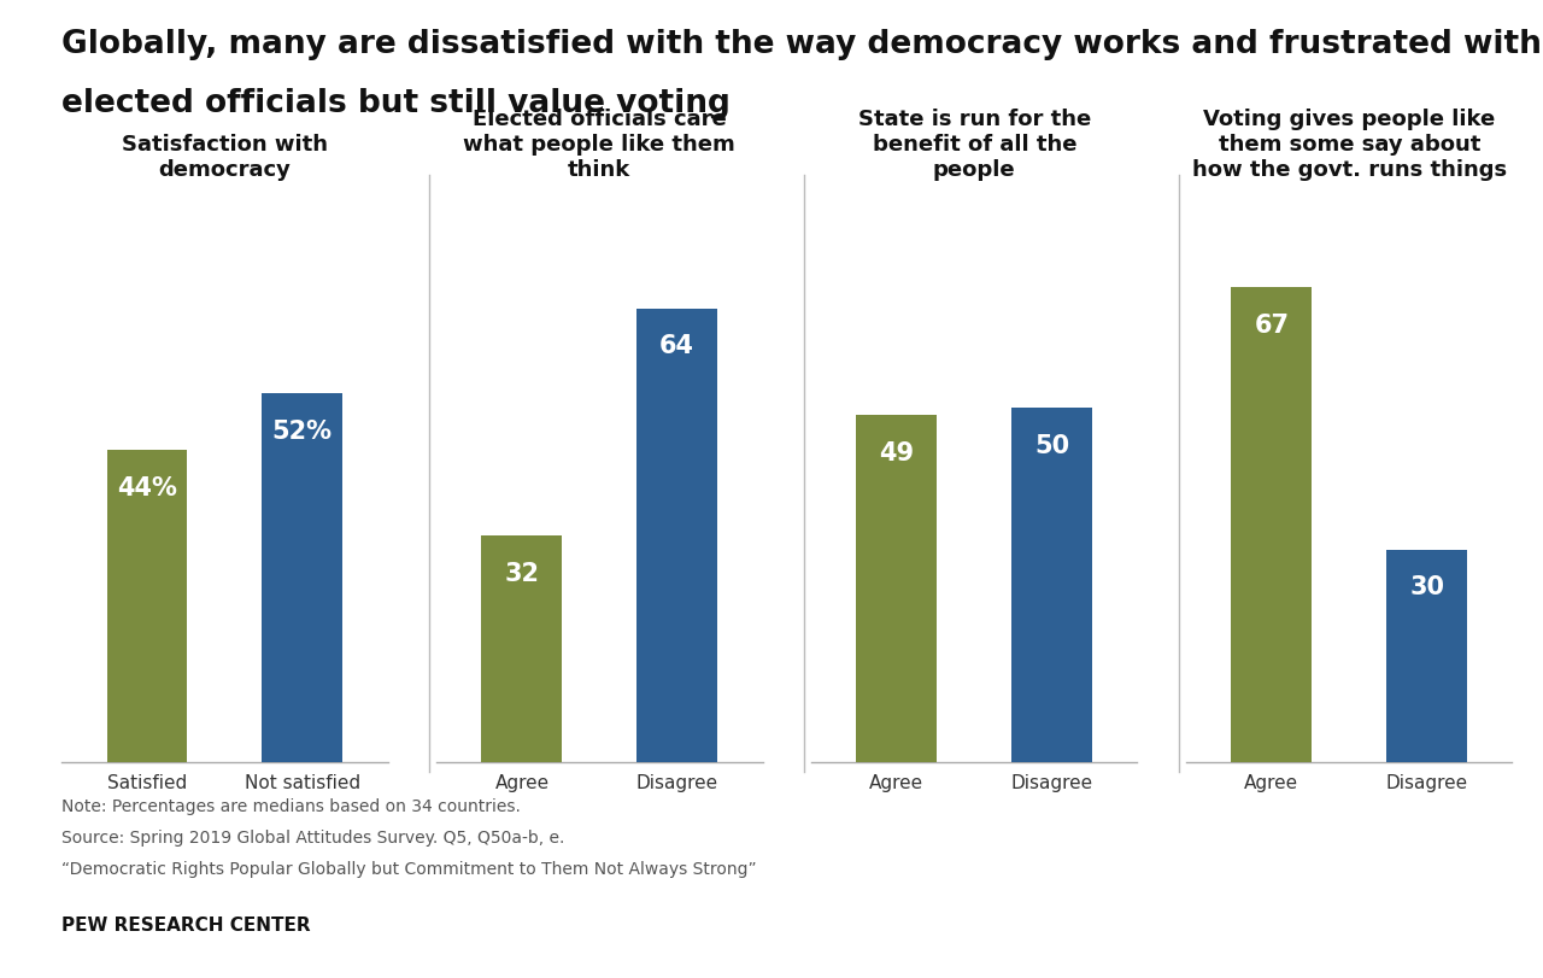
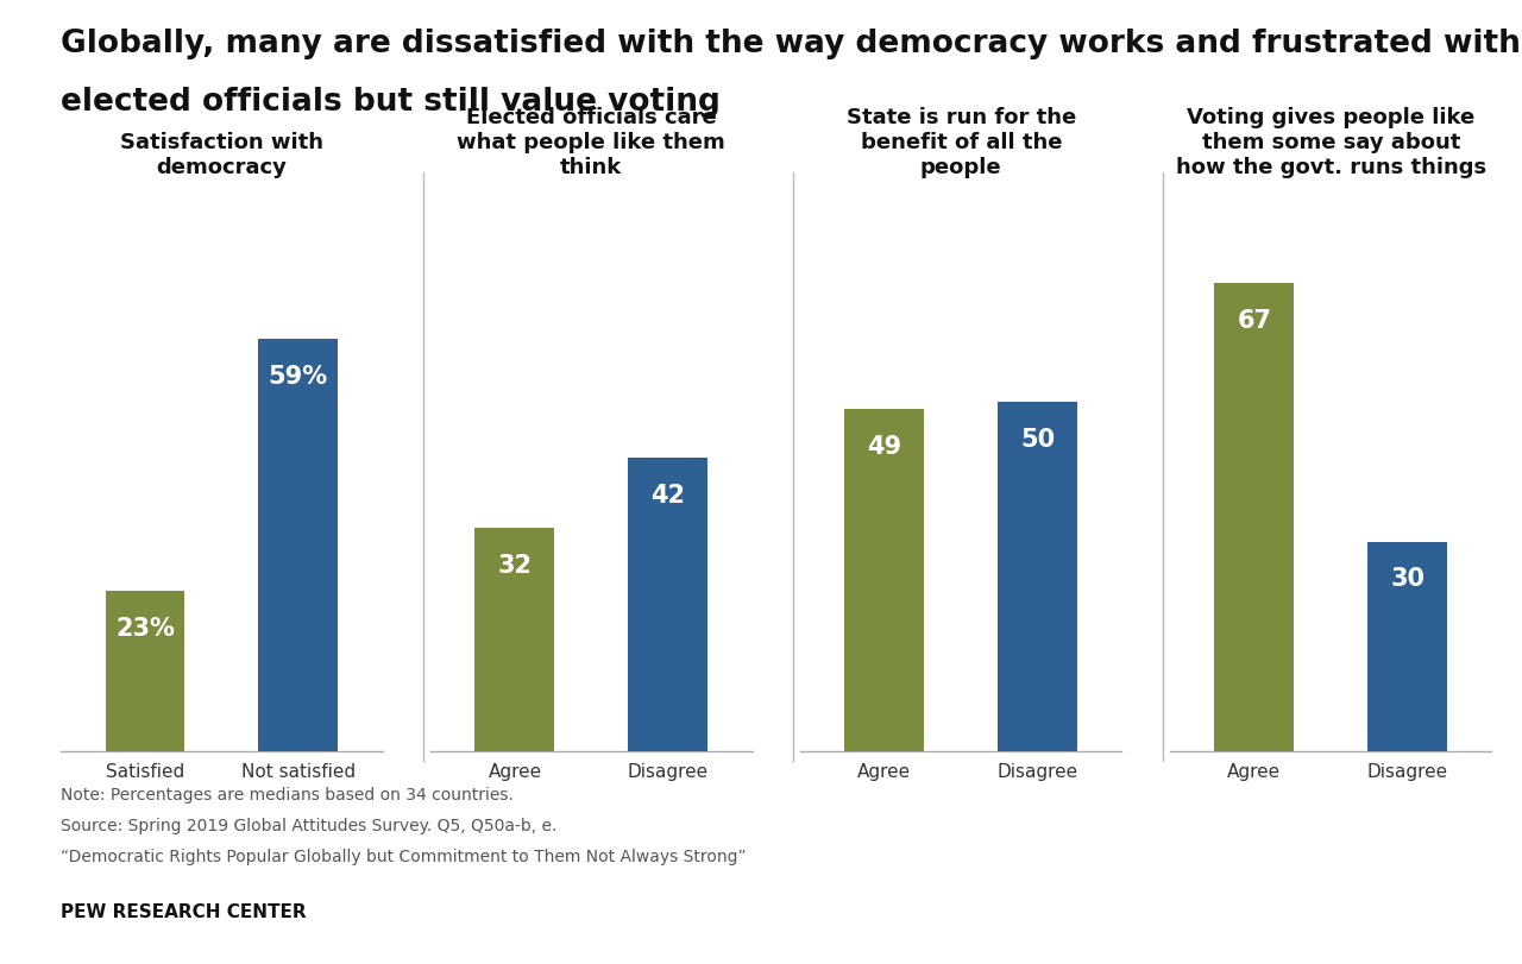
Satisfaction with democracy/Satisfied: 44% -> 23%
Satisfaction with democracy/Not satisfied: 52% -> 59%
Elected officials care what people like them think/Disagree: 64 -> 42
